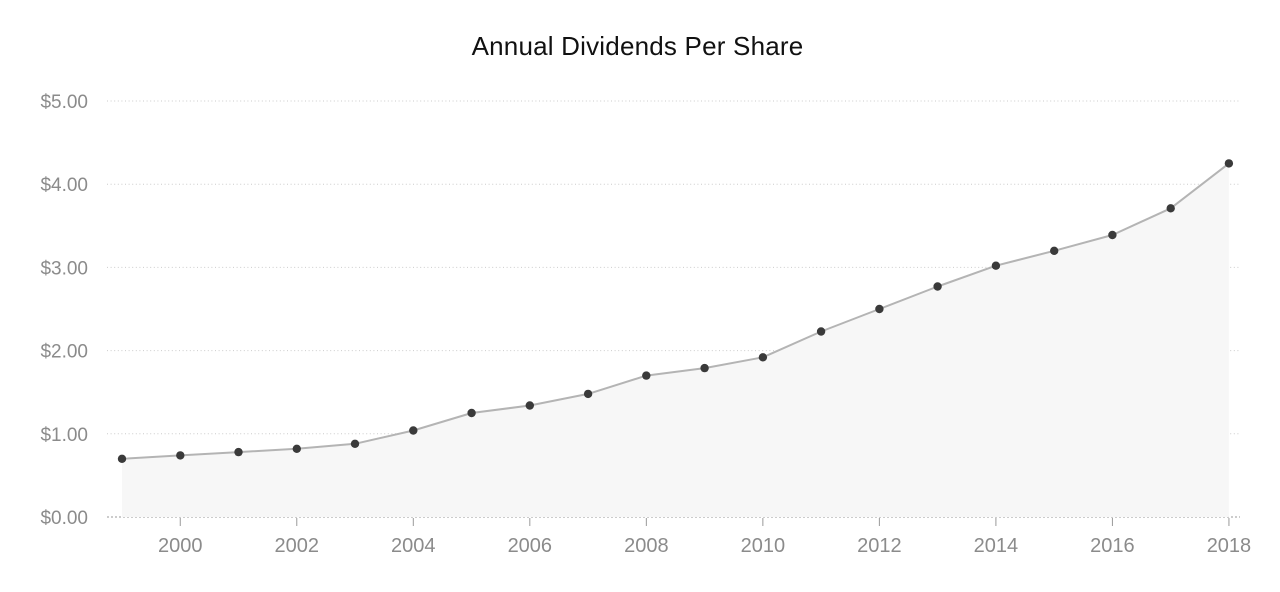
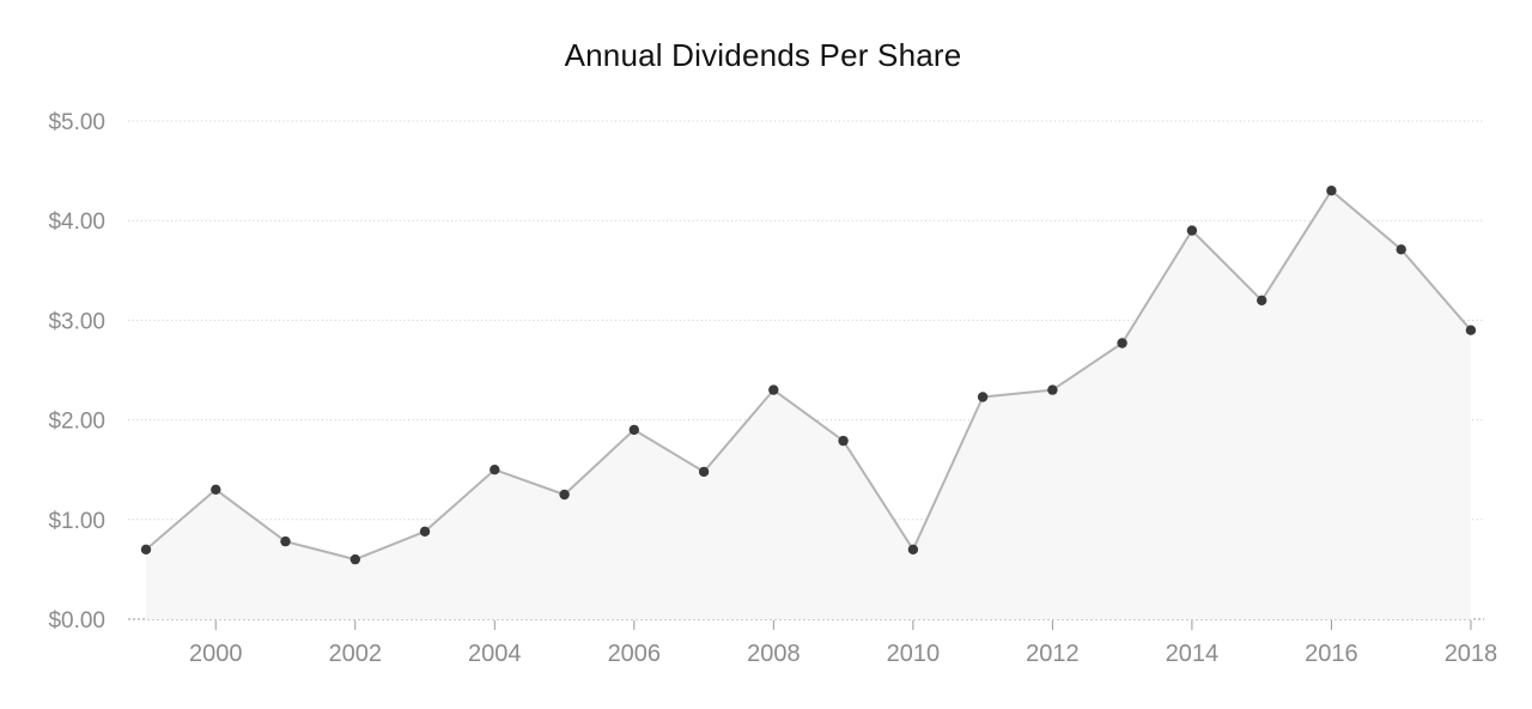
2000: $0.7 -> $1.3
2002: $0.8 -> $0.6
2004: $1.0 -> $1.5
2006: $1.3 -> $1.9
2008: $1.7 -> $2.3
2010: $1.9 -> $0.7
2012: $2.5 -> $2.3
2014: $3.0 -> $3.9
2016: $3.4 -> $4.3
2018: $4.2 -> $2.9
